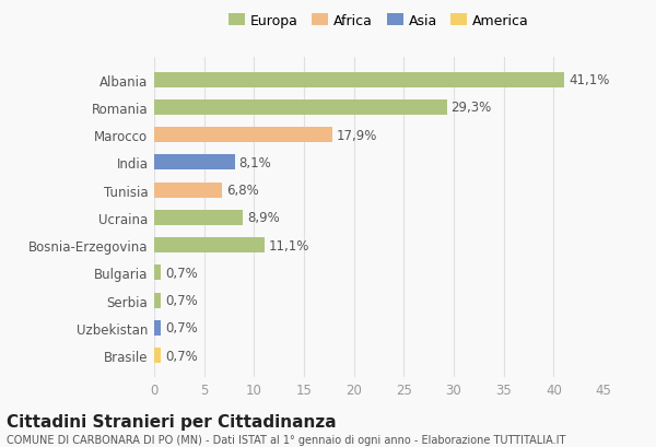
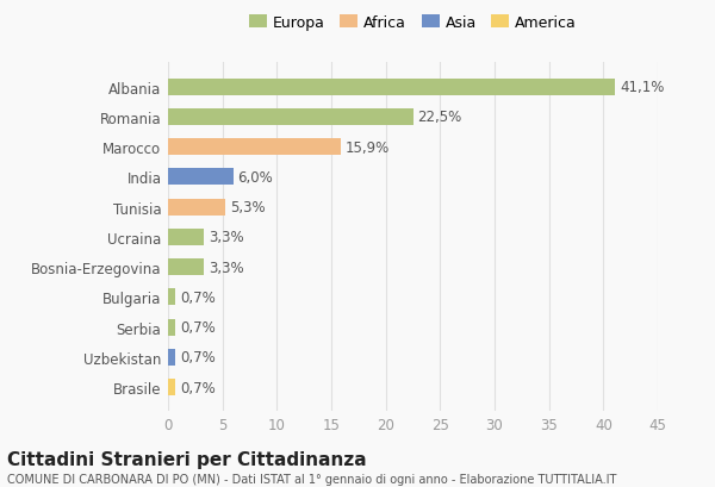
Romania: 29,3% -> 22,5%
Marocco: 17,9% -> 15,9%
India: 8,1% -> 6,0%
Tunisia: 6,8% -> 5,3%
Ucraina: 8,9% -> 3,3%
Bosnia-Erzegovina: 11,1% -> 3,3%
